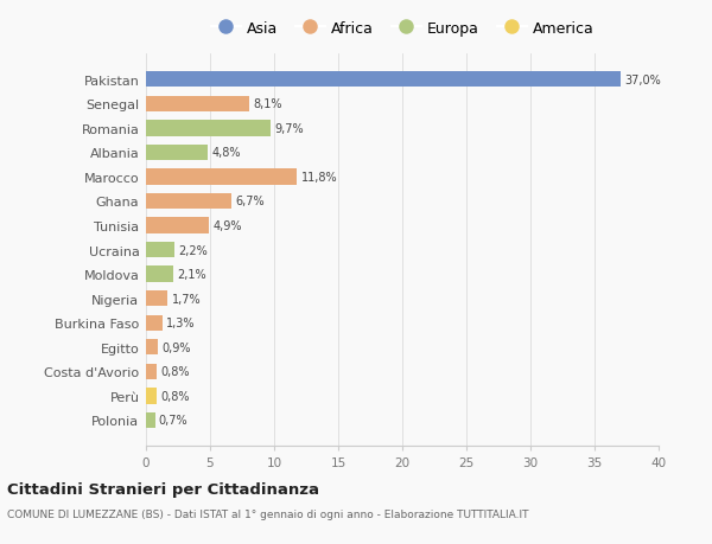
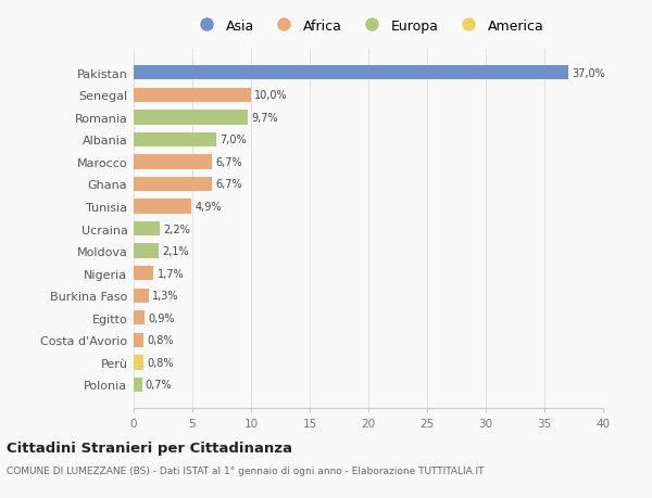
Senegal: 8,1% -> 10,0%
Albania: 4,8% -> 7,0%
Marocco: 11,8% -> 6,7%
